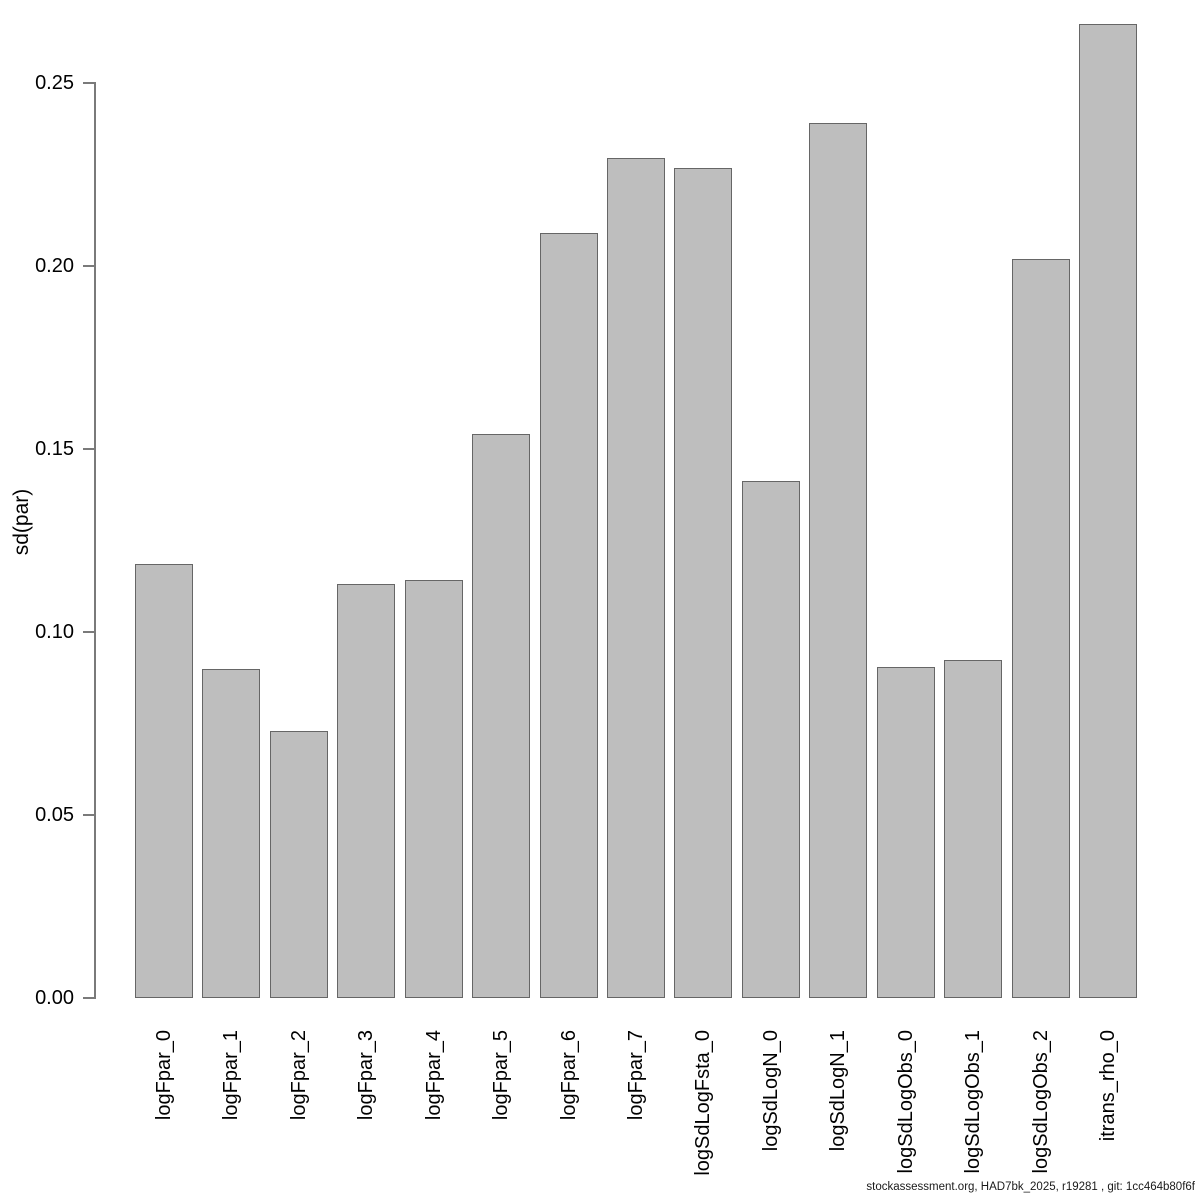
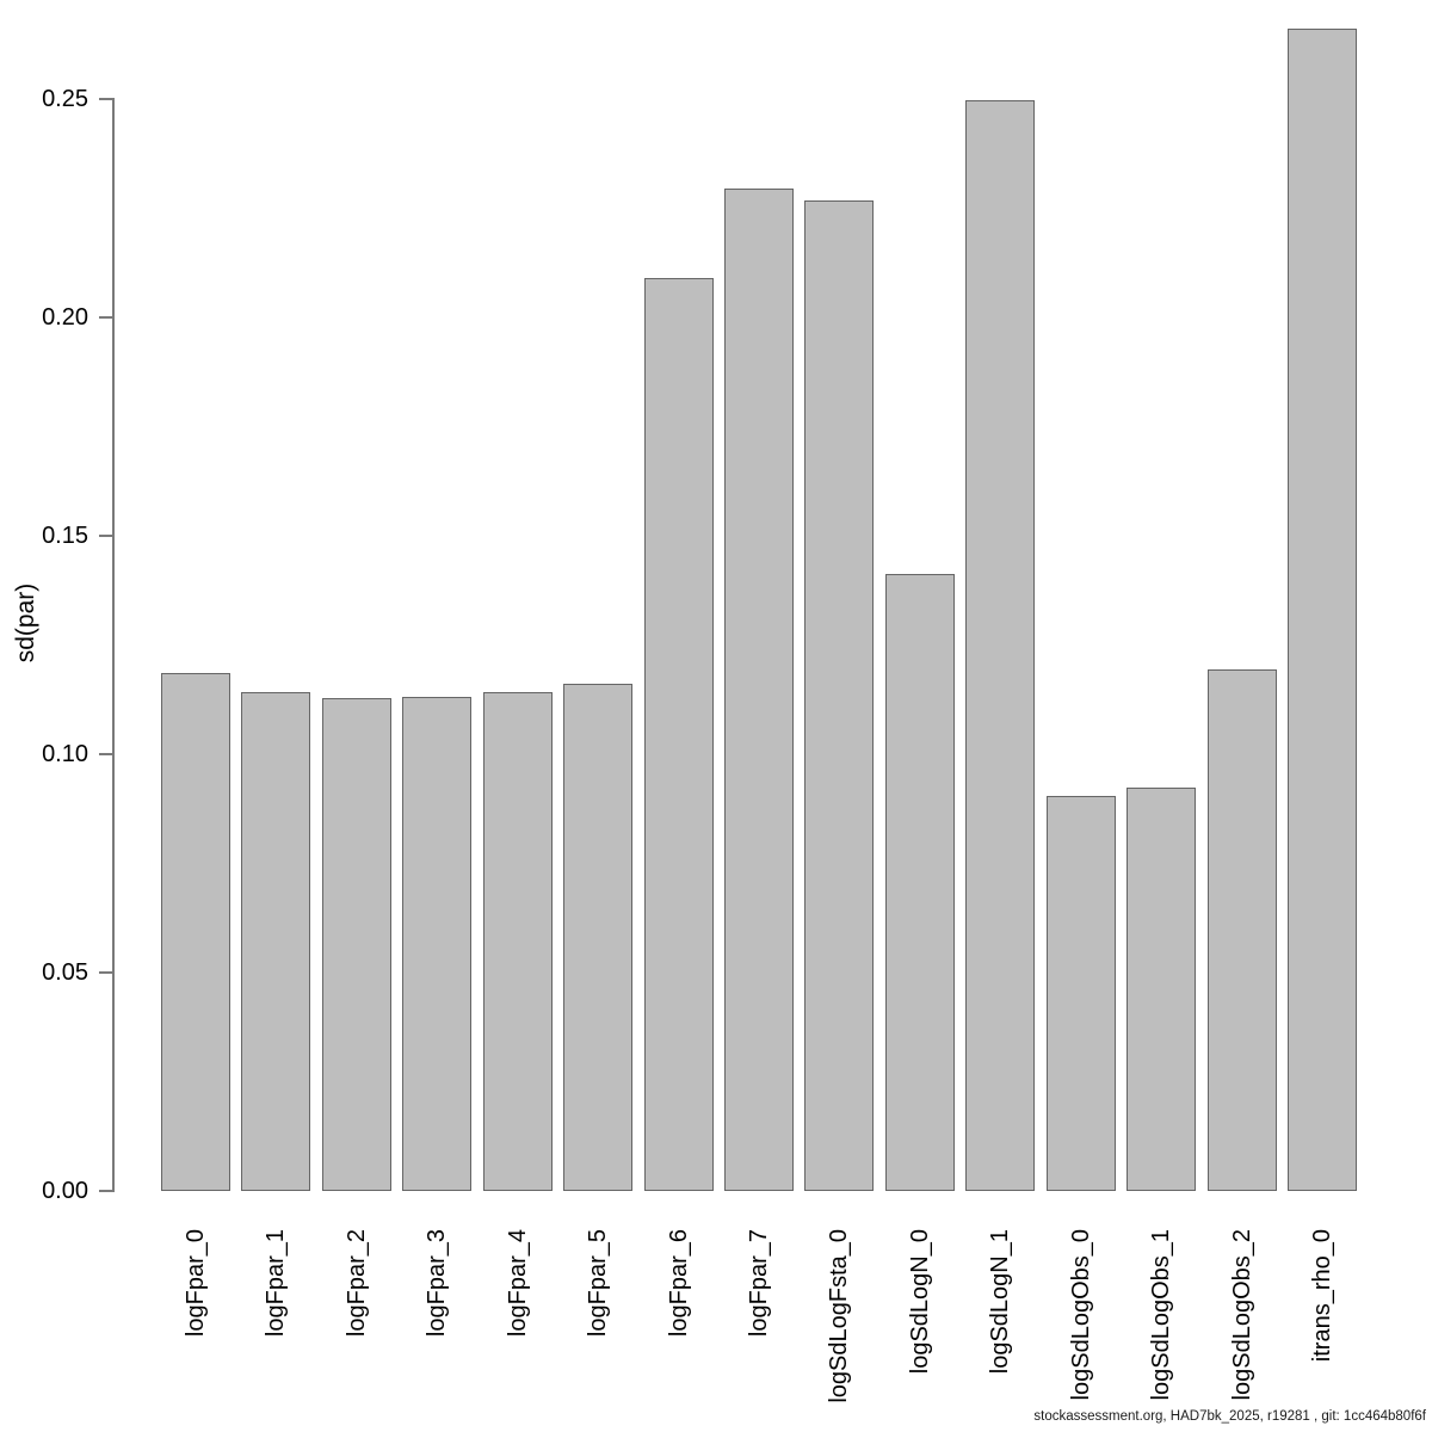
logFpar_1: 0.090 -> 0.114
logFpar_2: 0.073 -> 0.113
logFpar_5: 0.154 -> 0.116
logSdLogN_1: 0.239 -> 0.250
logSdLogObs_2: 0.202 -> 0.119
